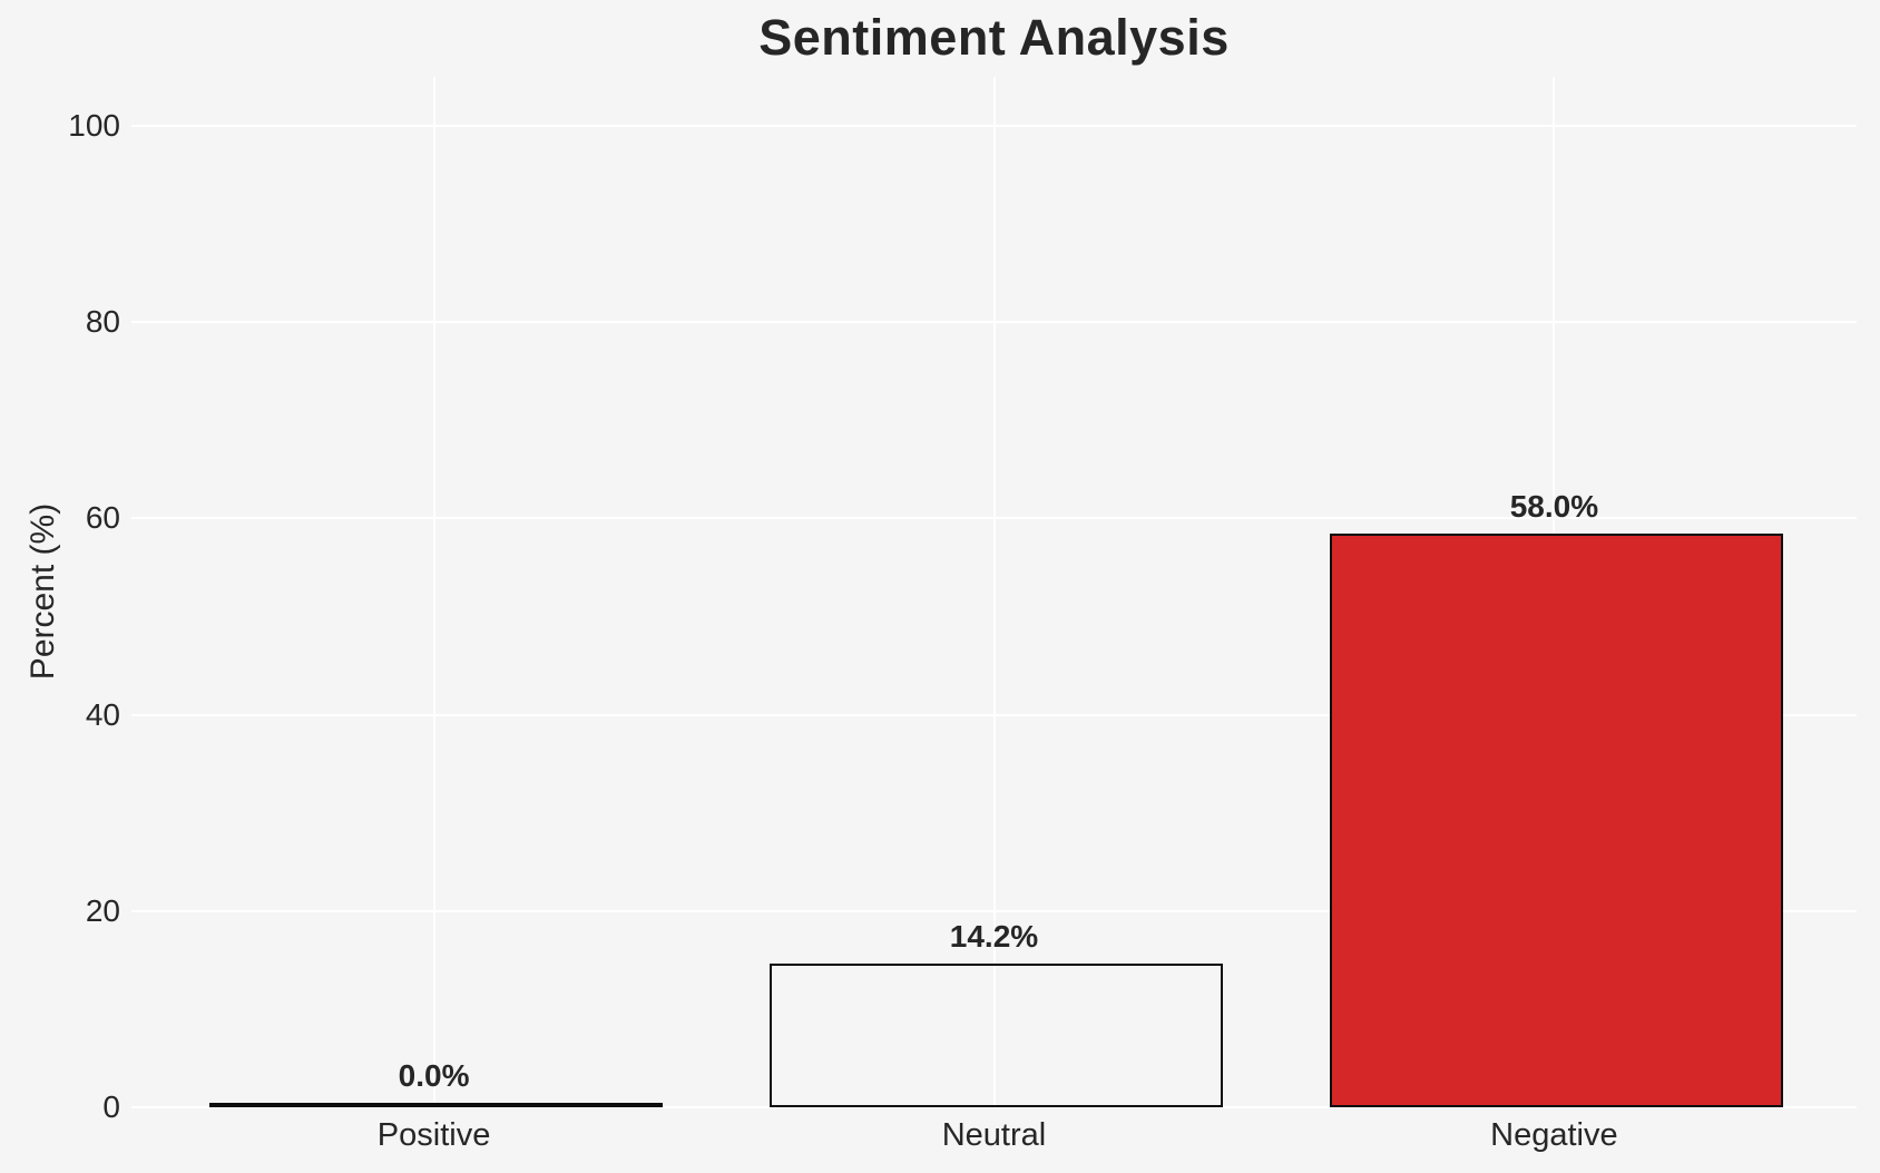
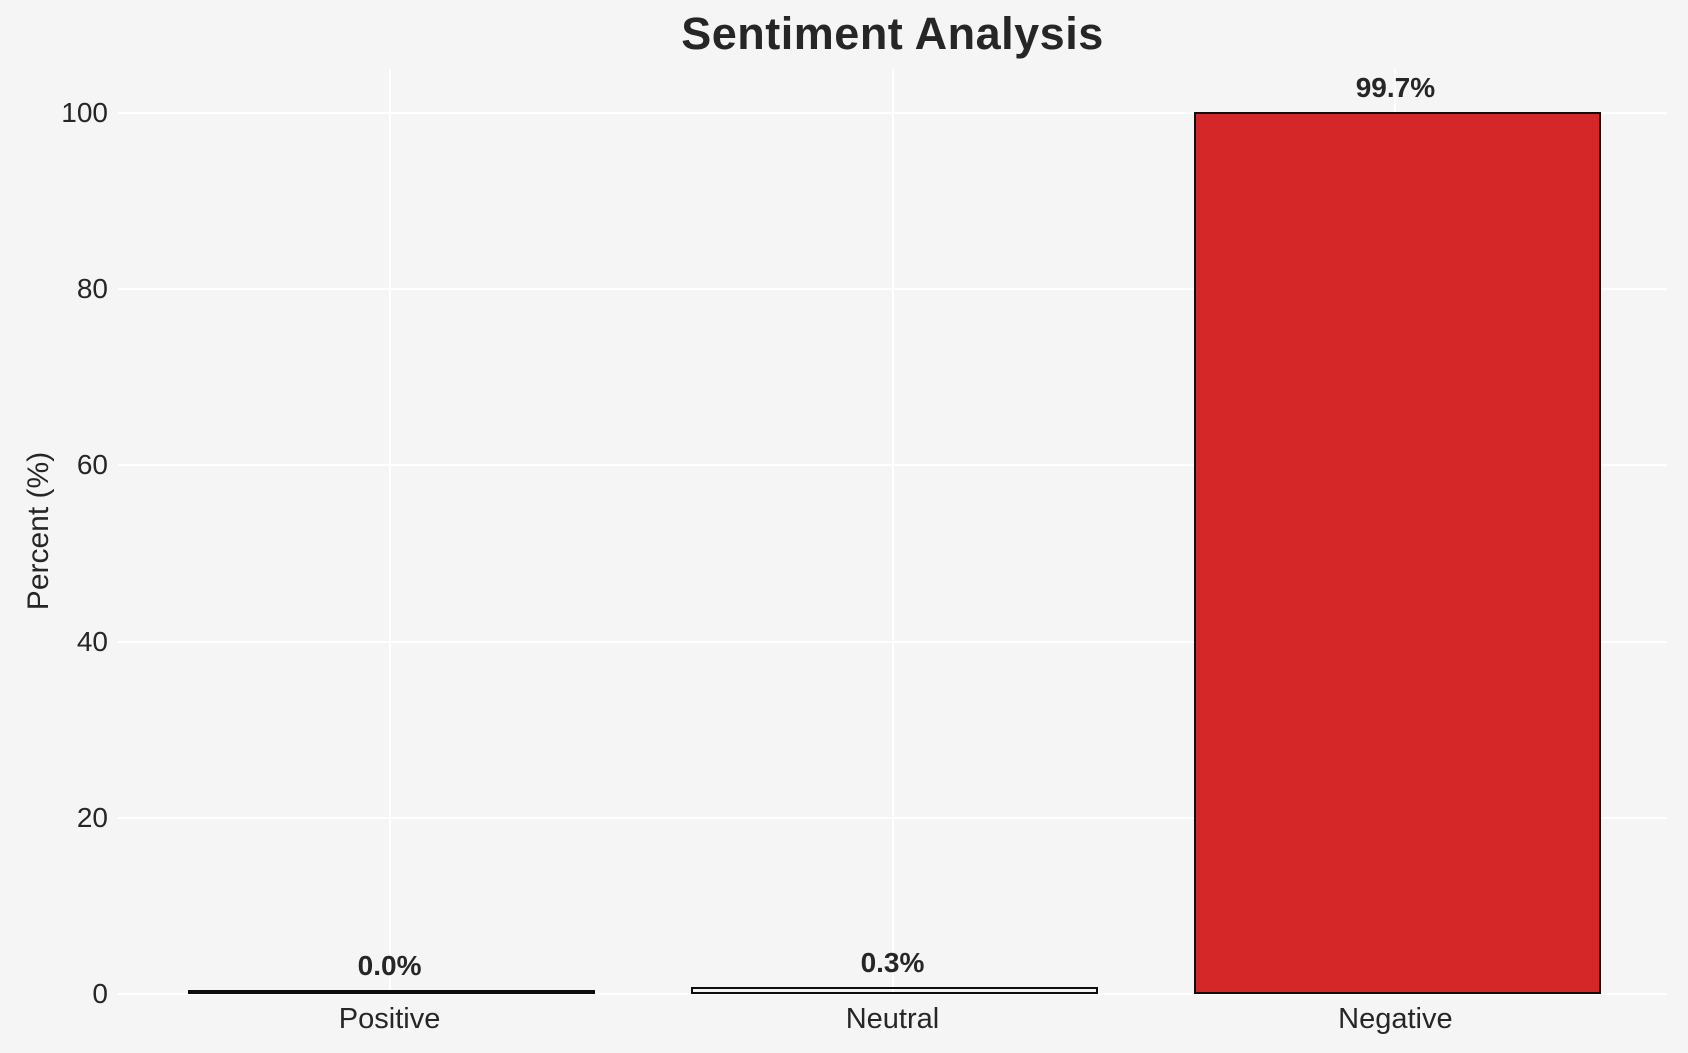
Neutral: 14.2% -> 0.3%
Negative: 58.0% -> 99.7%
